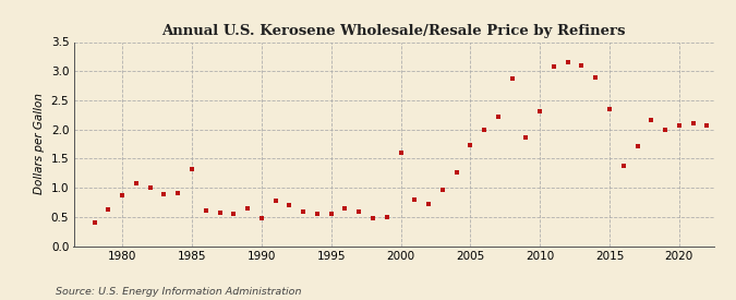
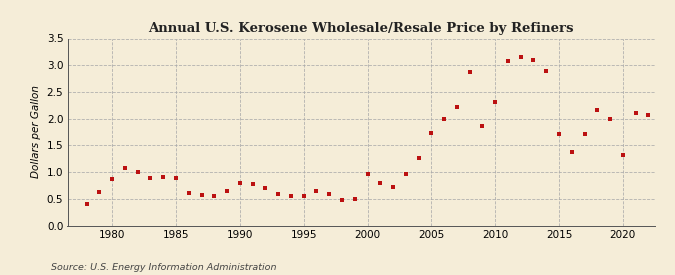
1985: 1.32 -> 0.88
1990: 0.48 -> 0.80
2000: 1.60 -> 0.97
2015: 2.34 -> 1.72
2020: 2.06 -> 1.32
